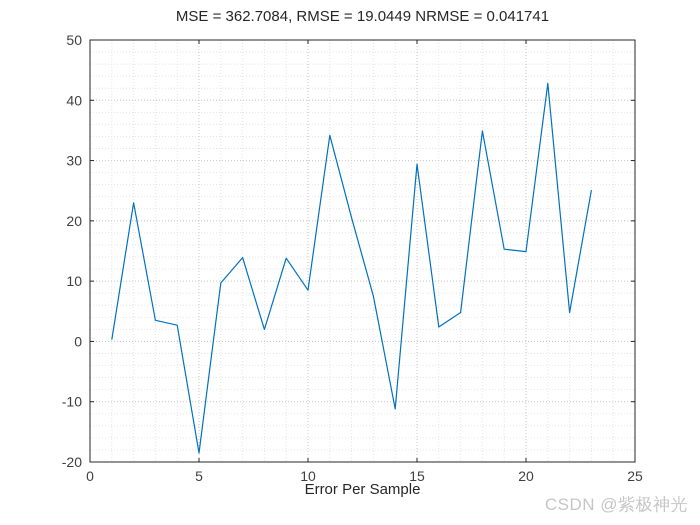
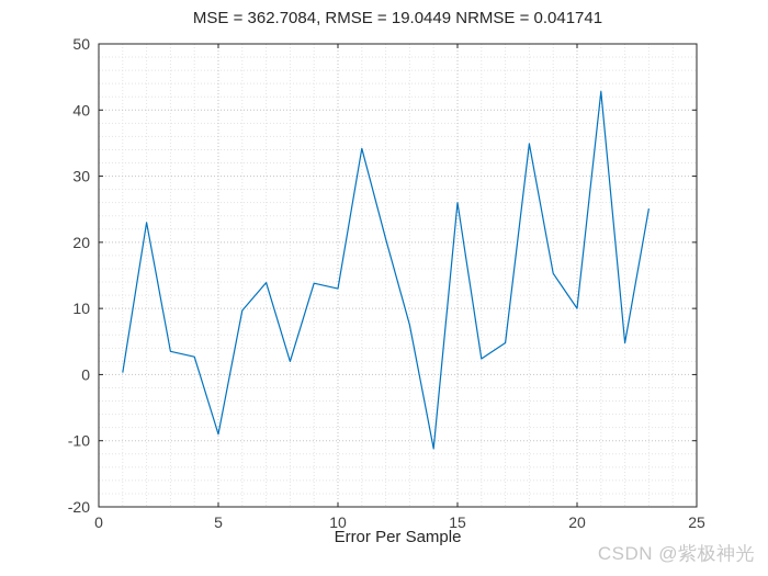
5: -18 -> -9
10: 8 -> 13
15: 29 -> 26
20: 15 -> 10
